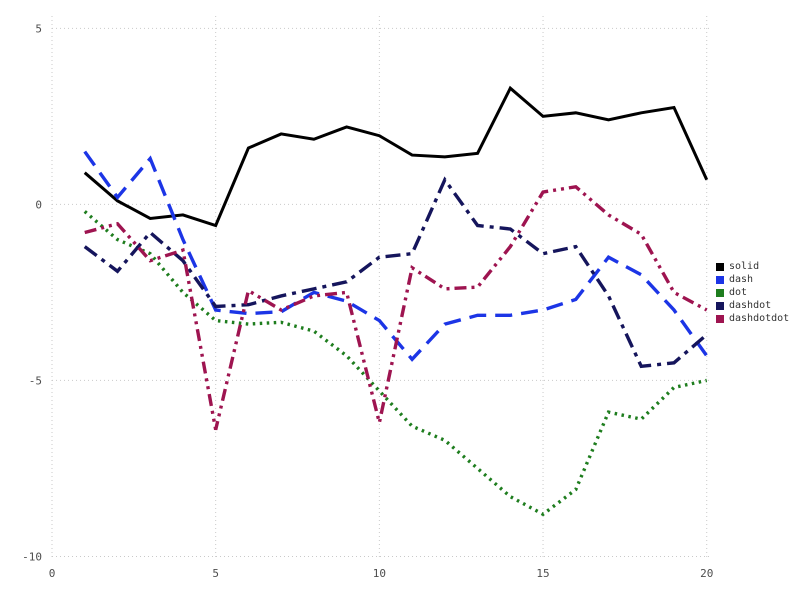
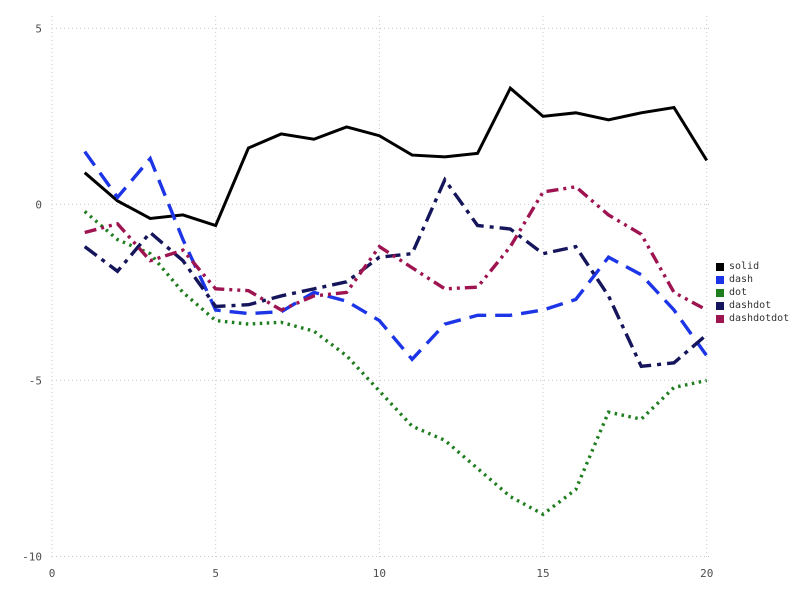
dashdotdot/5: -6.4 -> -2.4
dashdotdot/10: -6.2 -> -1.2
solid/20: 0.7 -> 1.2
